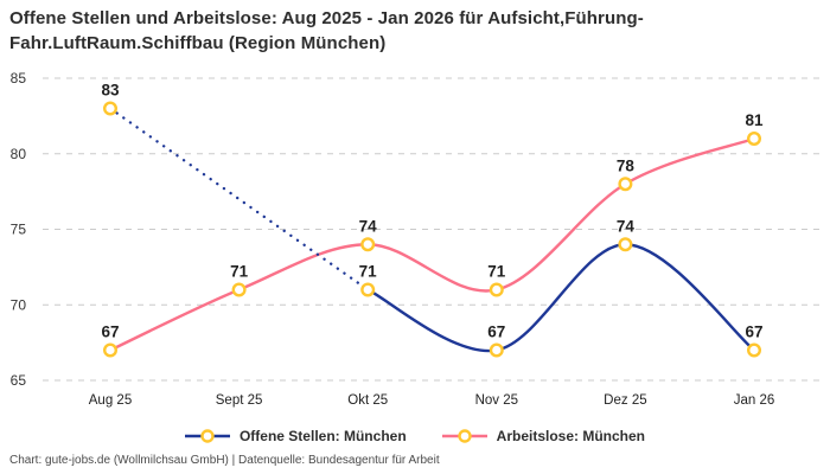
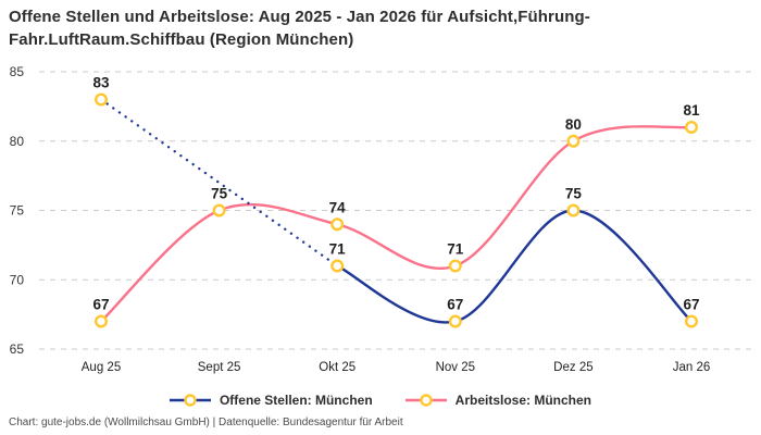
Arbeitslose: München/Sept 25: 71 -> 75
Offene Stellen: München/Dez 25: 74 -> 75
Arbeitslose: München/Dez 25: 78 -> 80
